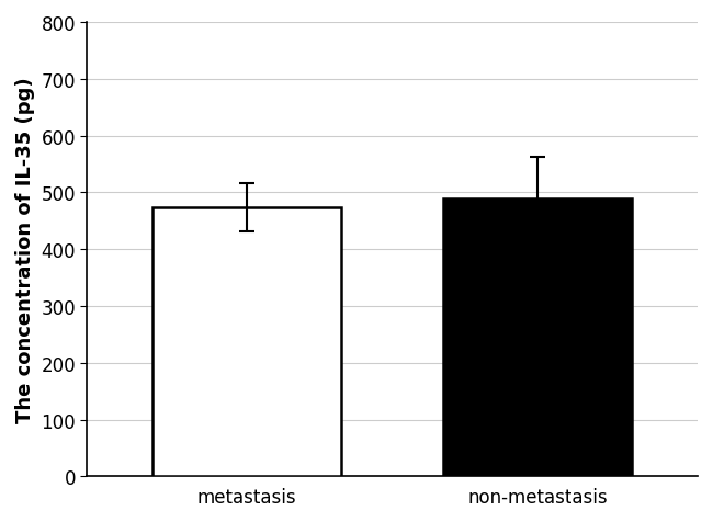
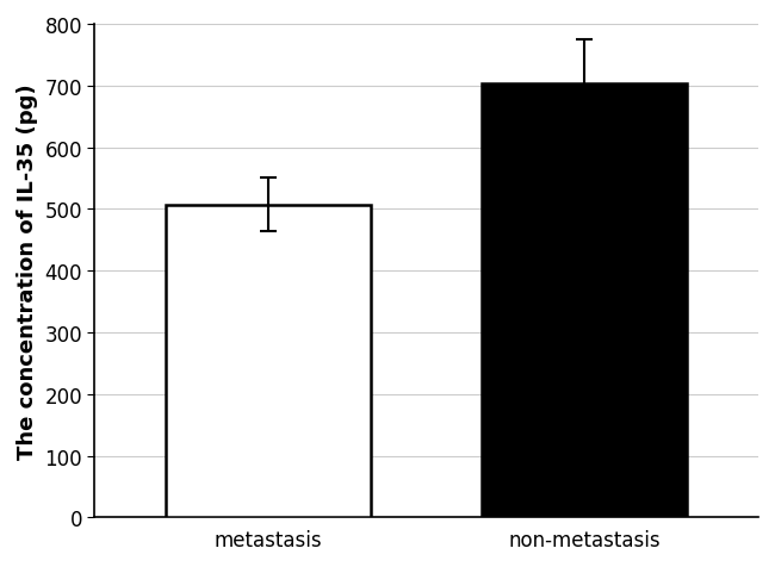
metastasis: 474 -> 507
non-metastasis: 490 -> 703
